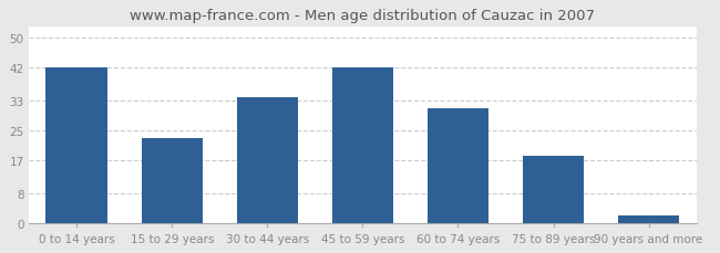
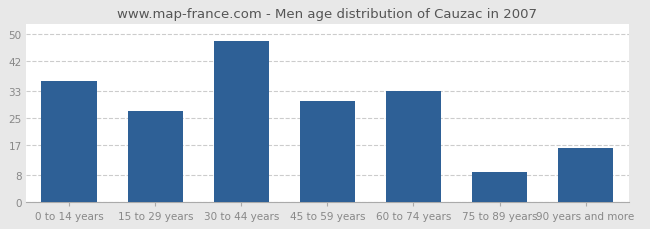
0 to 14 years: 42 -> 36
15 to 29 years: 23 -> 27
30 to 44 years: 34 -> 48
45 to 59 years: 42 -> 30
60 to 74 years: 31 -> 33
75 to 89 years: 18 -> 9
90 years and more: 2 -> 16
